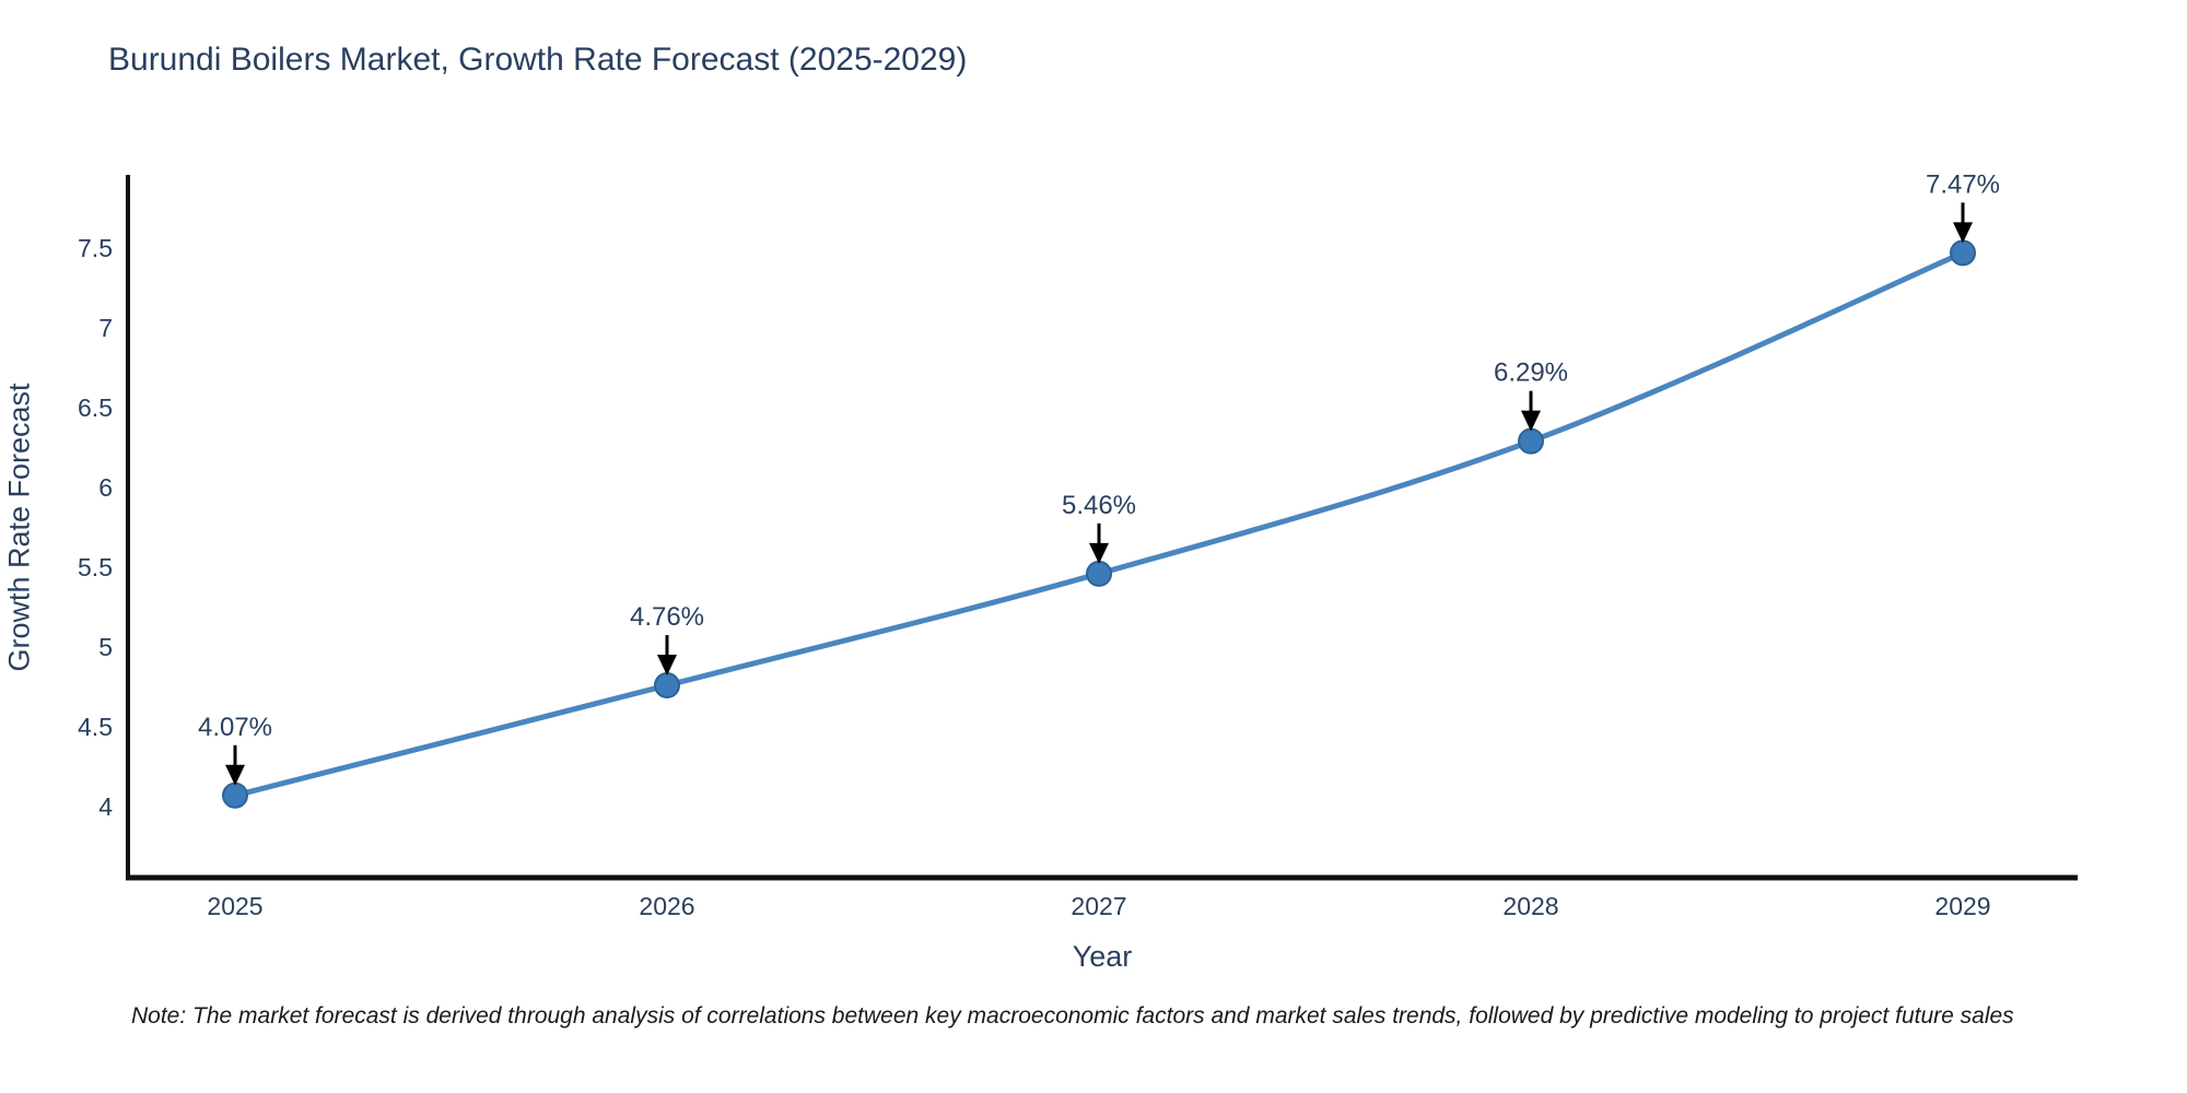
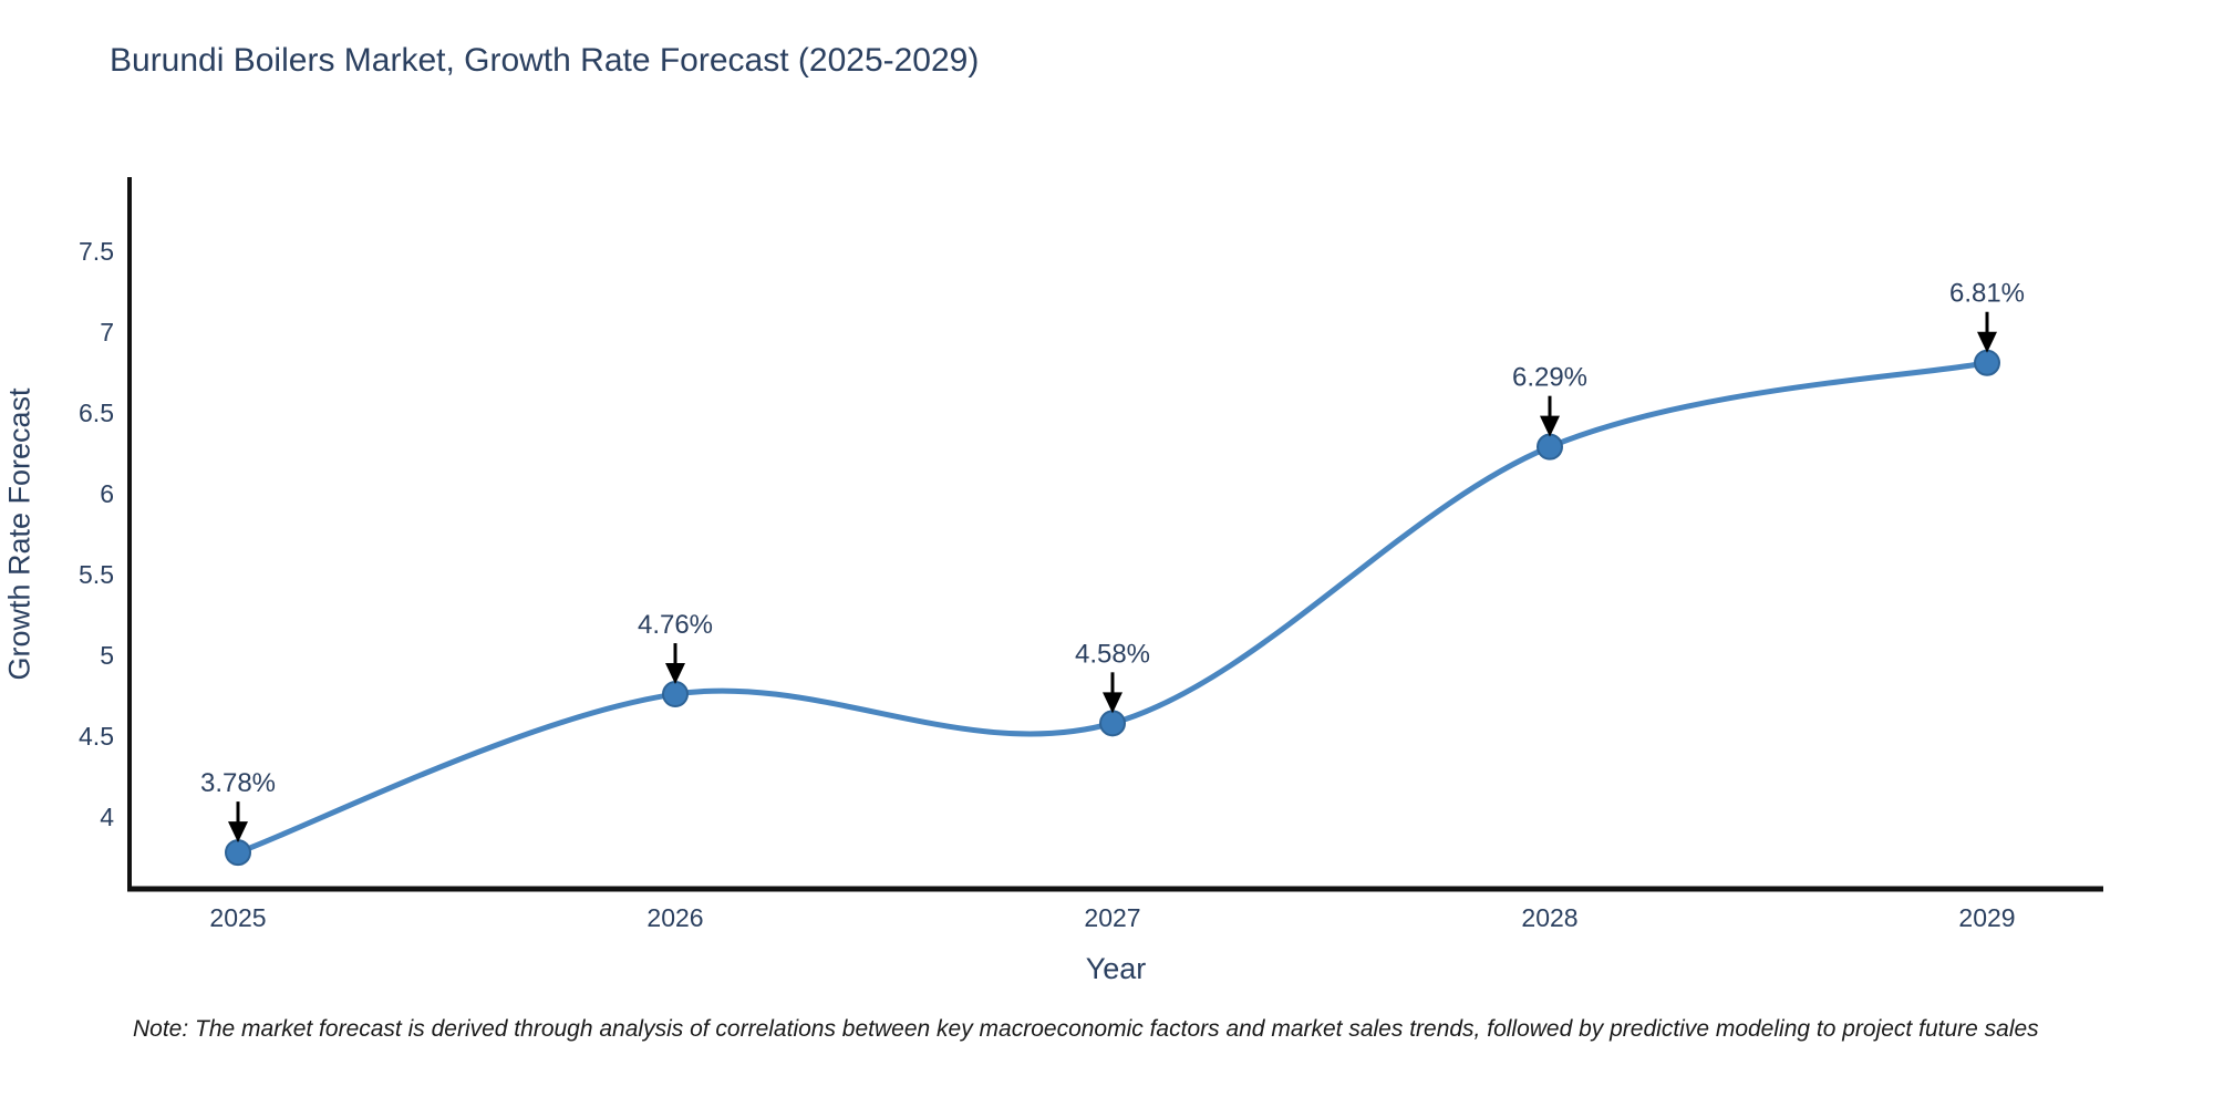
2025: 4.07% -> 3.78%
2027: 5.46% -> 4.58%
2029: 7.47% -> 6.81%
